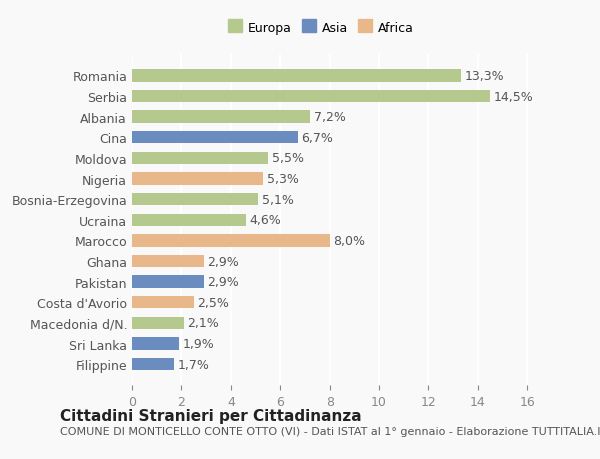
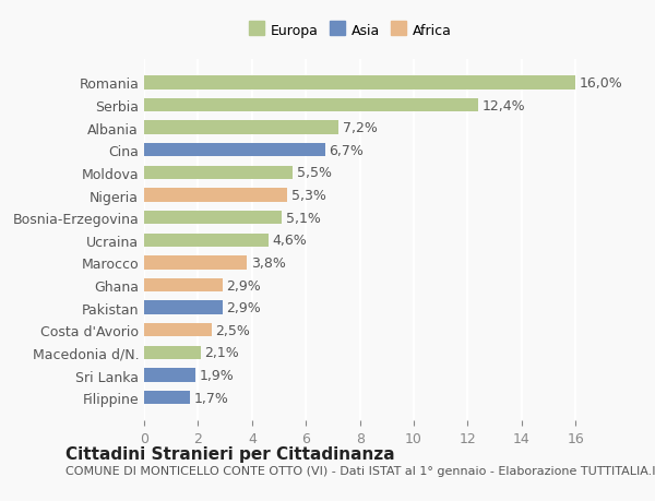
Romania: 13,3% -> 16,0%
Serbia: 14,5% -> 12,4%
Marocco: 8,0% -> 3,8%
